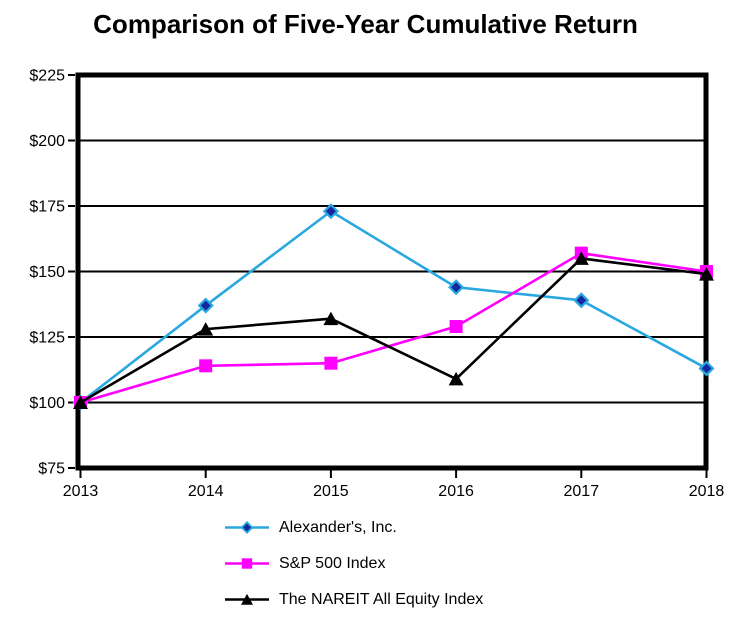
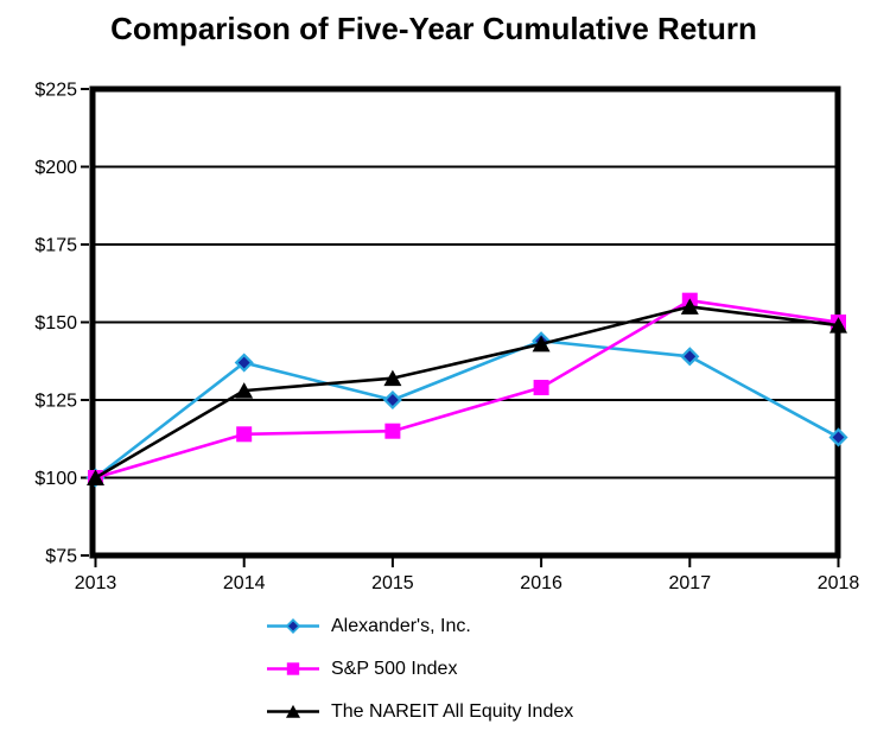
Alexander's, Inc./2015: $173 -> $125
The NAREIT All Equity Index/2016: $109 -> $143
